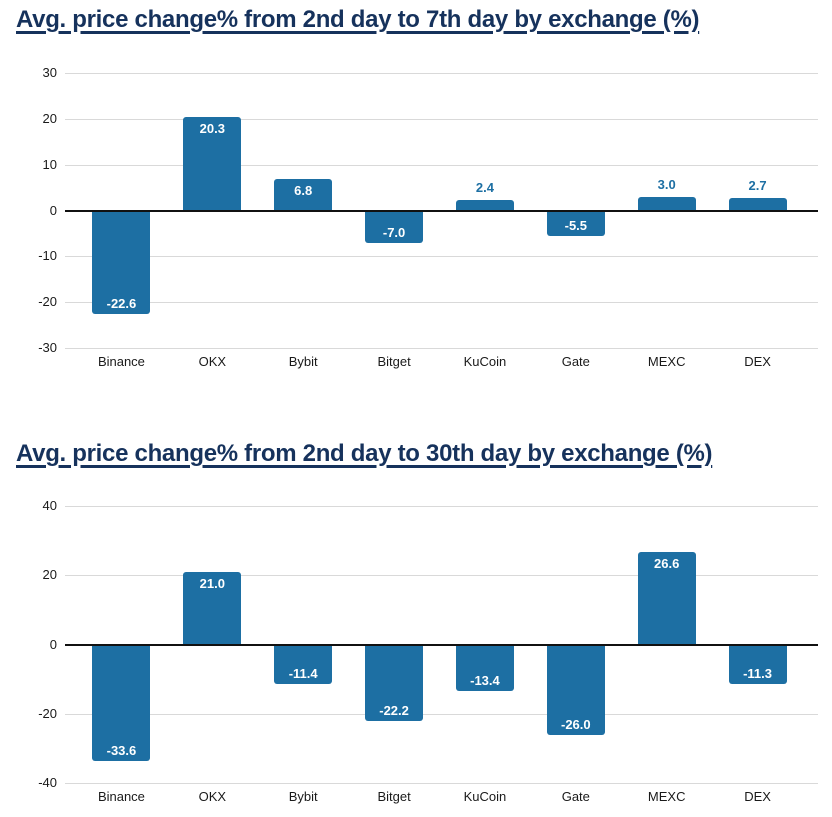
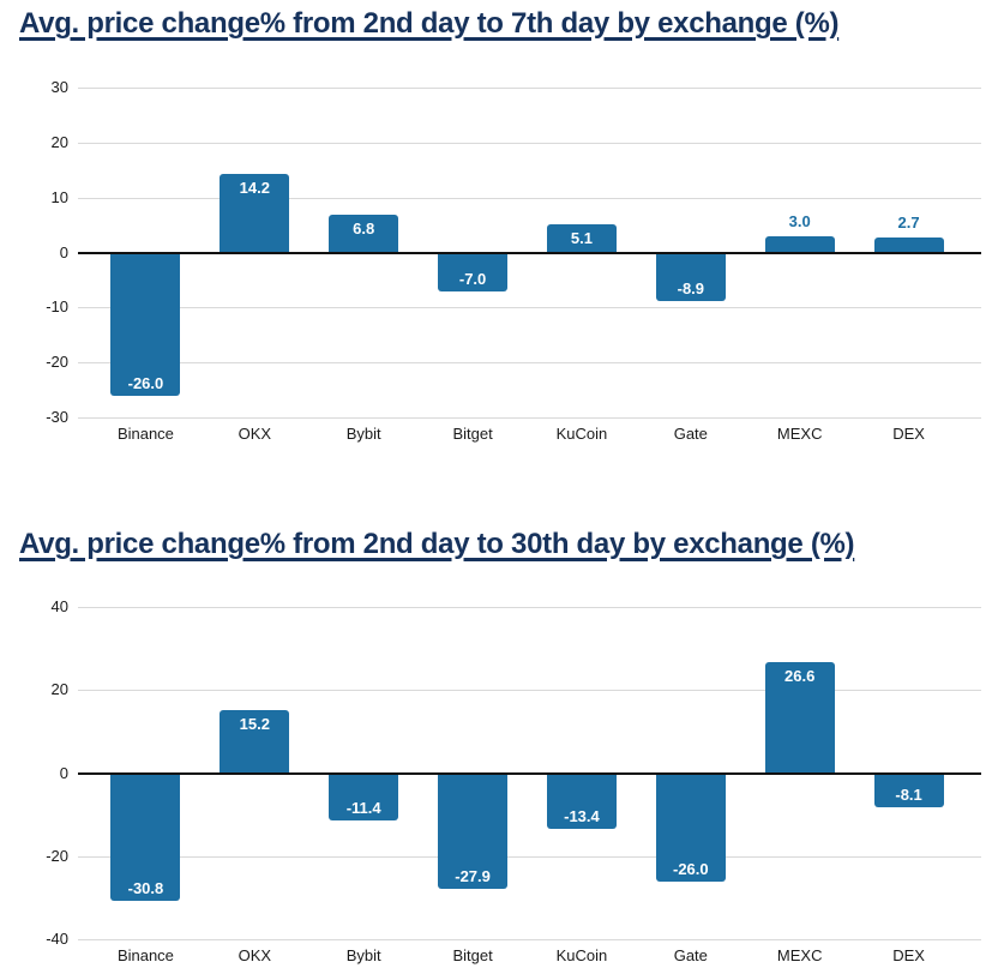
Avg. price change% from 2nd day to 7th day by exchange (%)/Binance: -22.6 -> -26.0
Avg. price change% from 2nd day to 7th day by exchange (%)/OKX: 20.3 -> 14.2
Avg. price change% from 2nd day to 7th day by exchange (%)/KuCoin: 2.4 -> 5.1
Avg. price change% from 2nd day to 7th day by exchange (%)/Gate: -5.5 -> -8.9
Avg. price change% from 2nd day to 30th day by exchange (%)/Binance: -33.6 -> -30.8
Avg. price change% from 2nd day to 30th day by exchange (%)/OKX: 21.0 -> 15.2
Avg. price change% from 2nd day to 30th day by exchange (%)/Bitget: -22.2 -> -27.9
Avg. price change% from 2nd day to 30th day by exchange (%)/DEX: -11.3 -> -8.1
